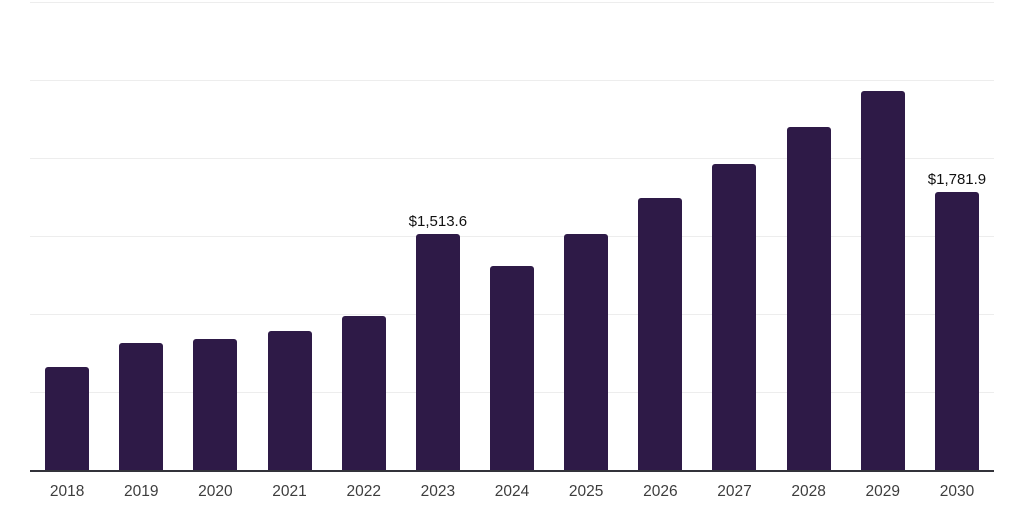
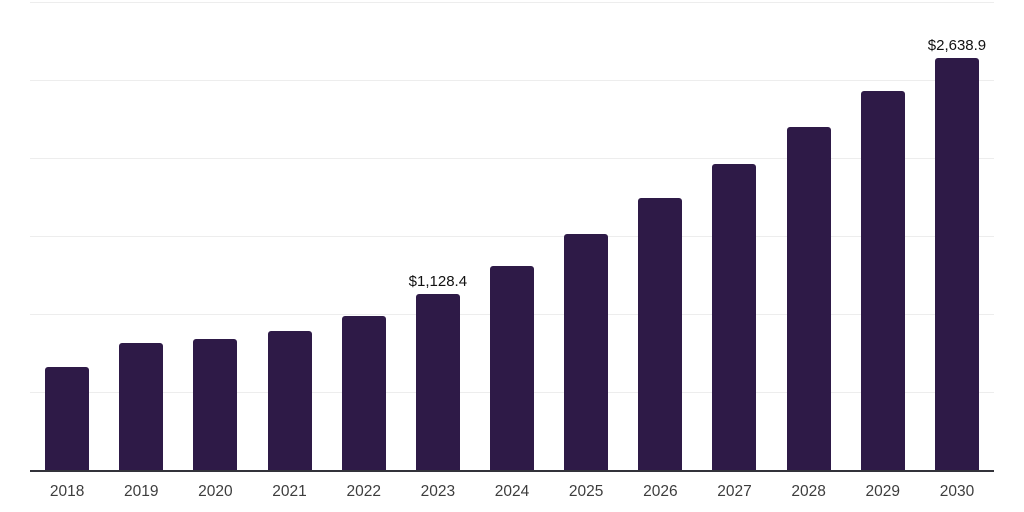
2023: $1,513.6 -> $1,128.4
2030: $1,781.9 -> $2,638.9
